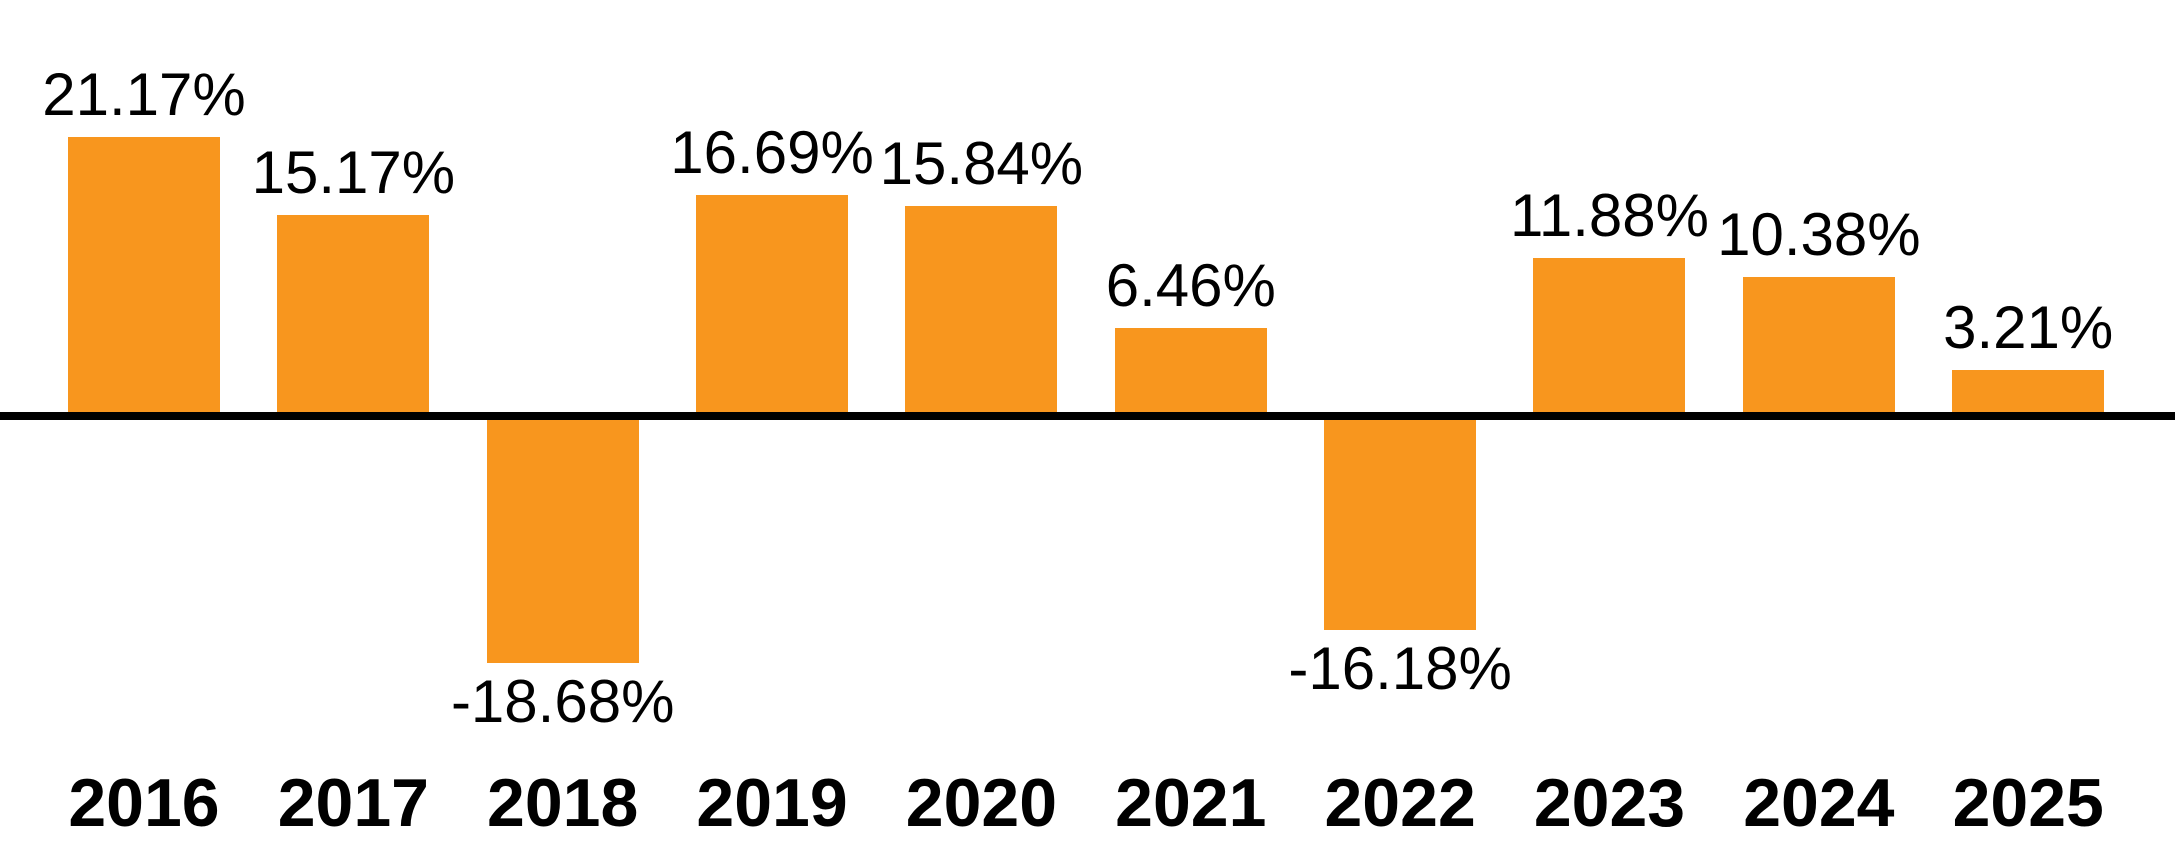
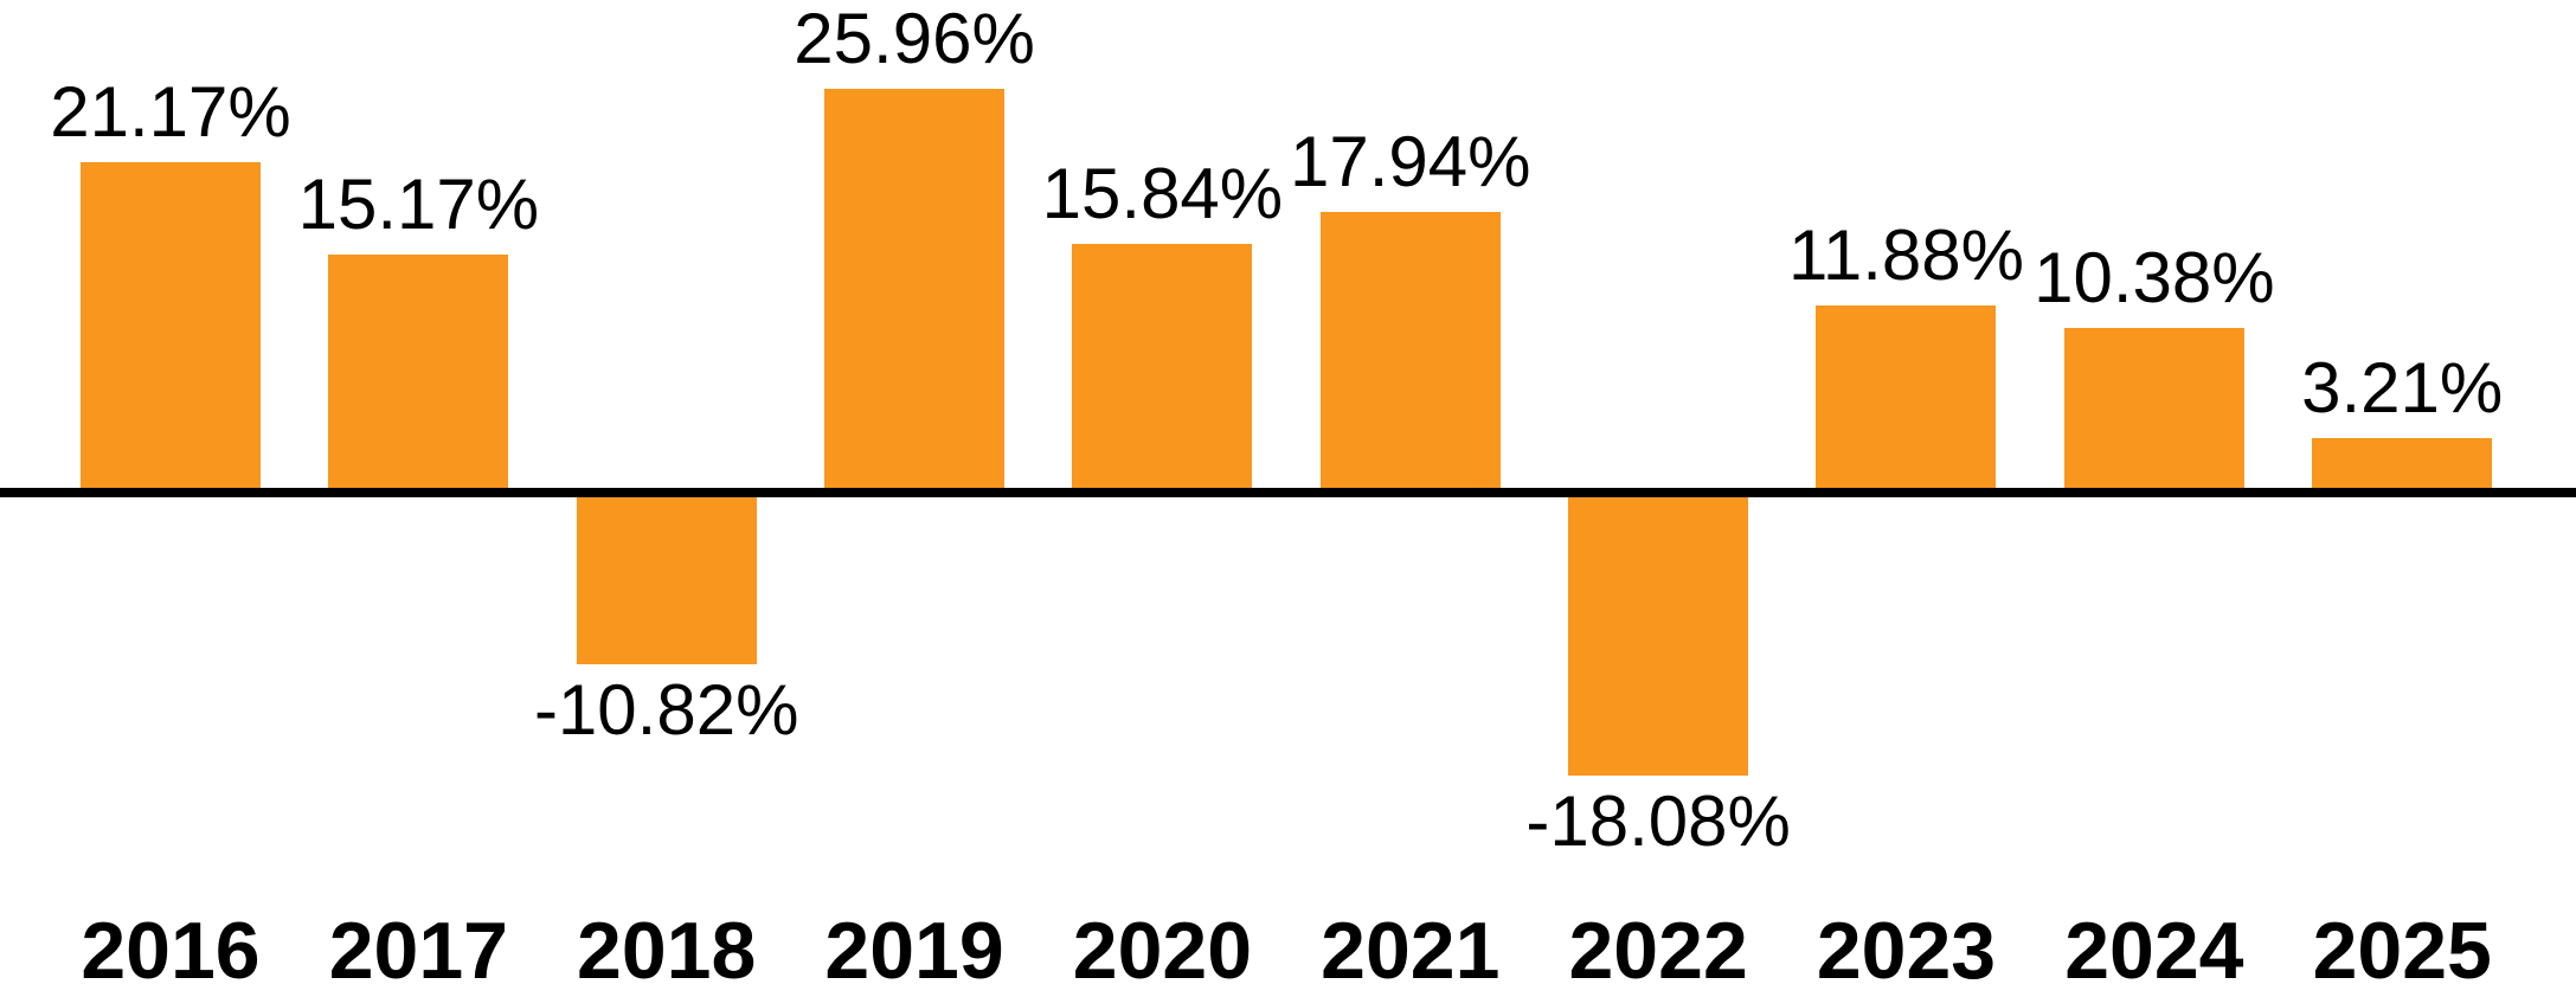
2018: -18.68% -> -10.82%
2019: 16.69% -> 25.96%
2021: 6.46% -> 17.94%
2022: -16.18% -> -18.08%
